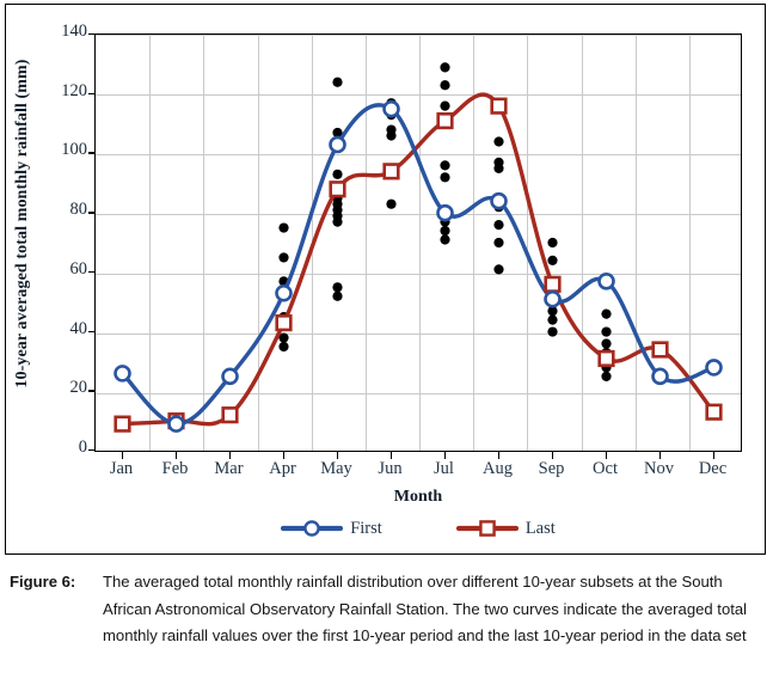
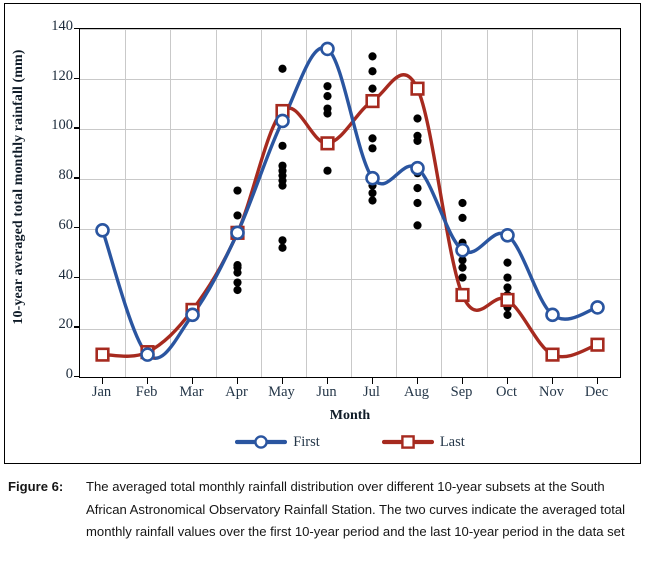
First/Jan: 26 -> 59
Last/Mar: 12 -> 27
First/Apr: 53 -> 58
Last/Apr: 43 -> 58
Last/May: 88 -> 107
First/Jun: 115 -> 132
Last/Sep: 56 -> 33
Last/Nov: 34 -> 9
